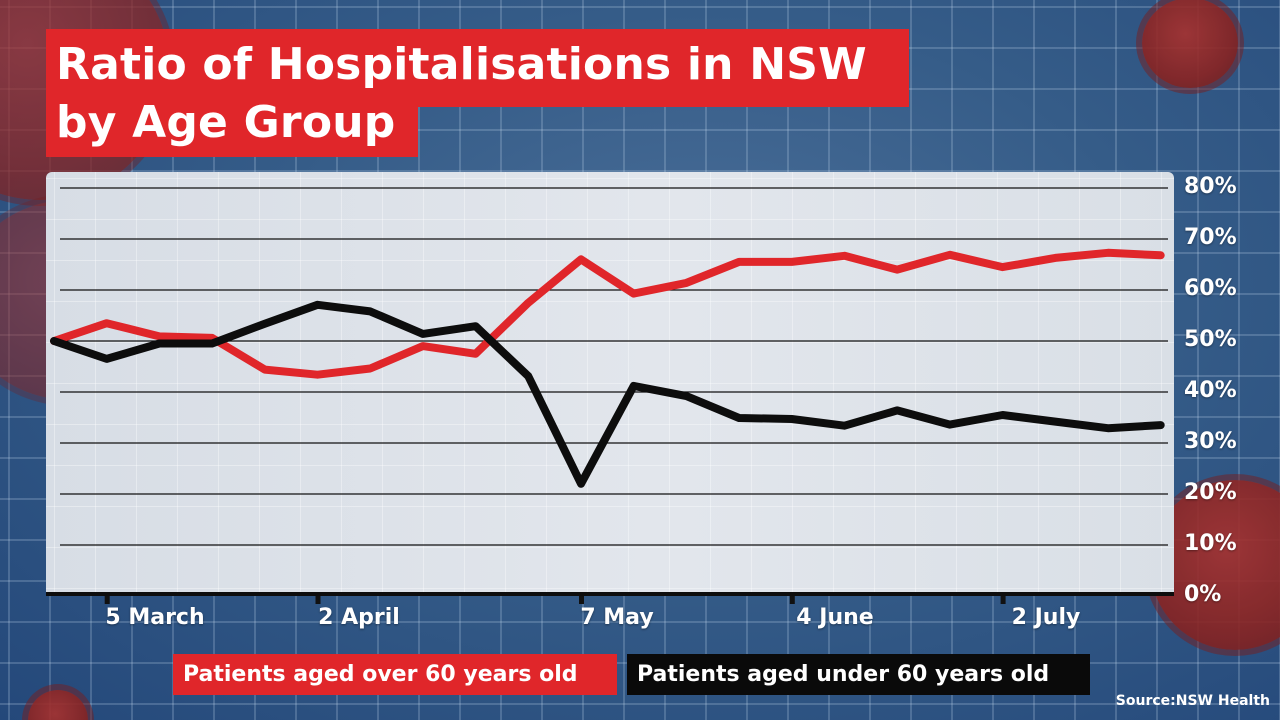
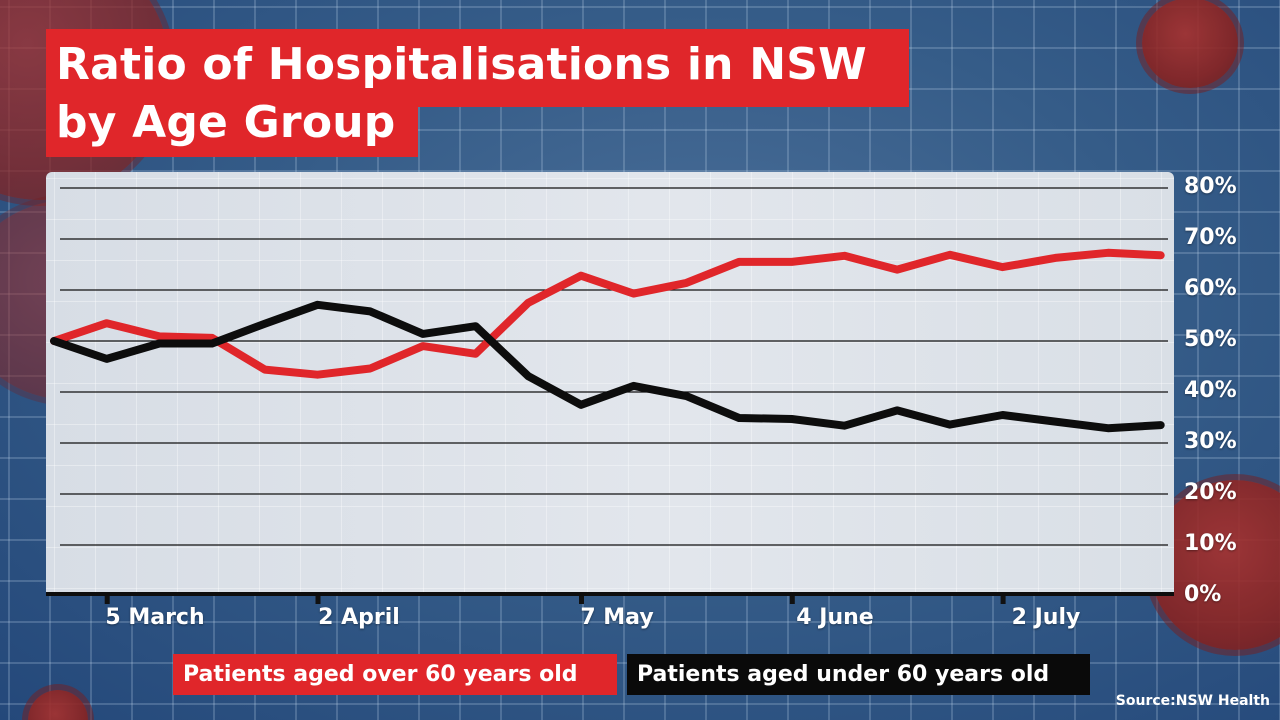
Patients aged over 60 years old/7 May: 66% -> 63%
Patients aged under 60 years old/7 May: 22% -> 38%
